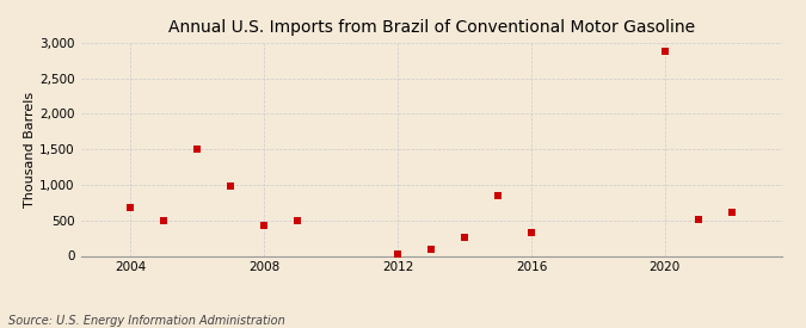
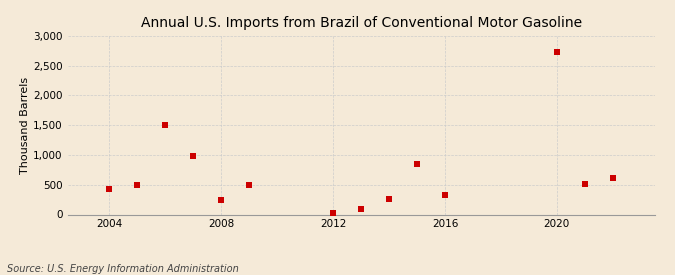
2004: 680 -> 420
2008: 430 -> 240
2020: 2,880 -> 2,720
